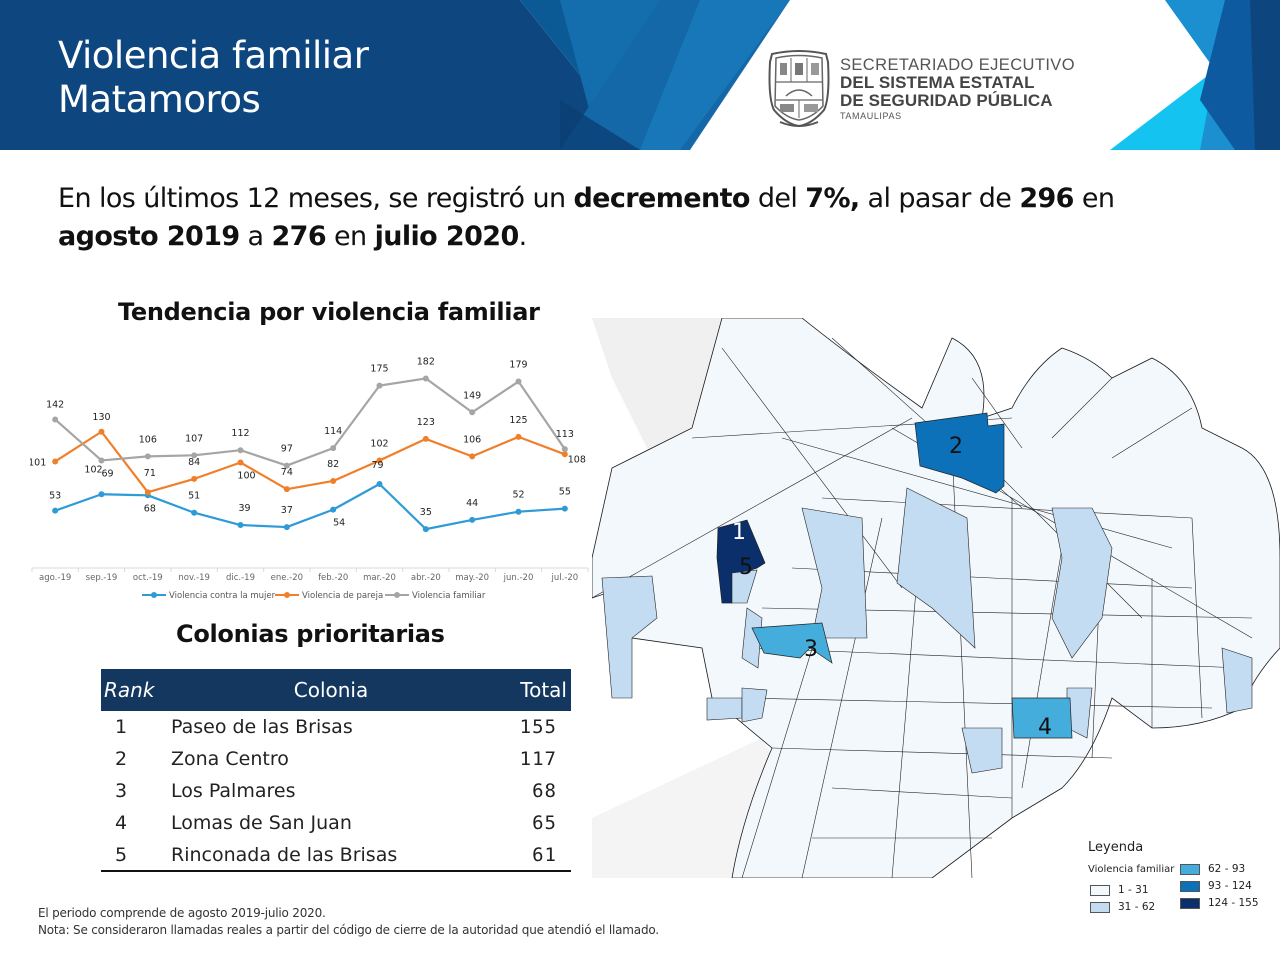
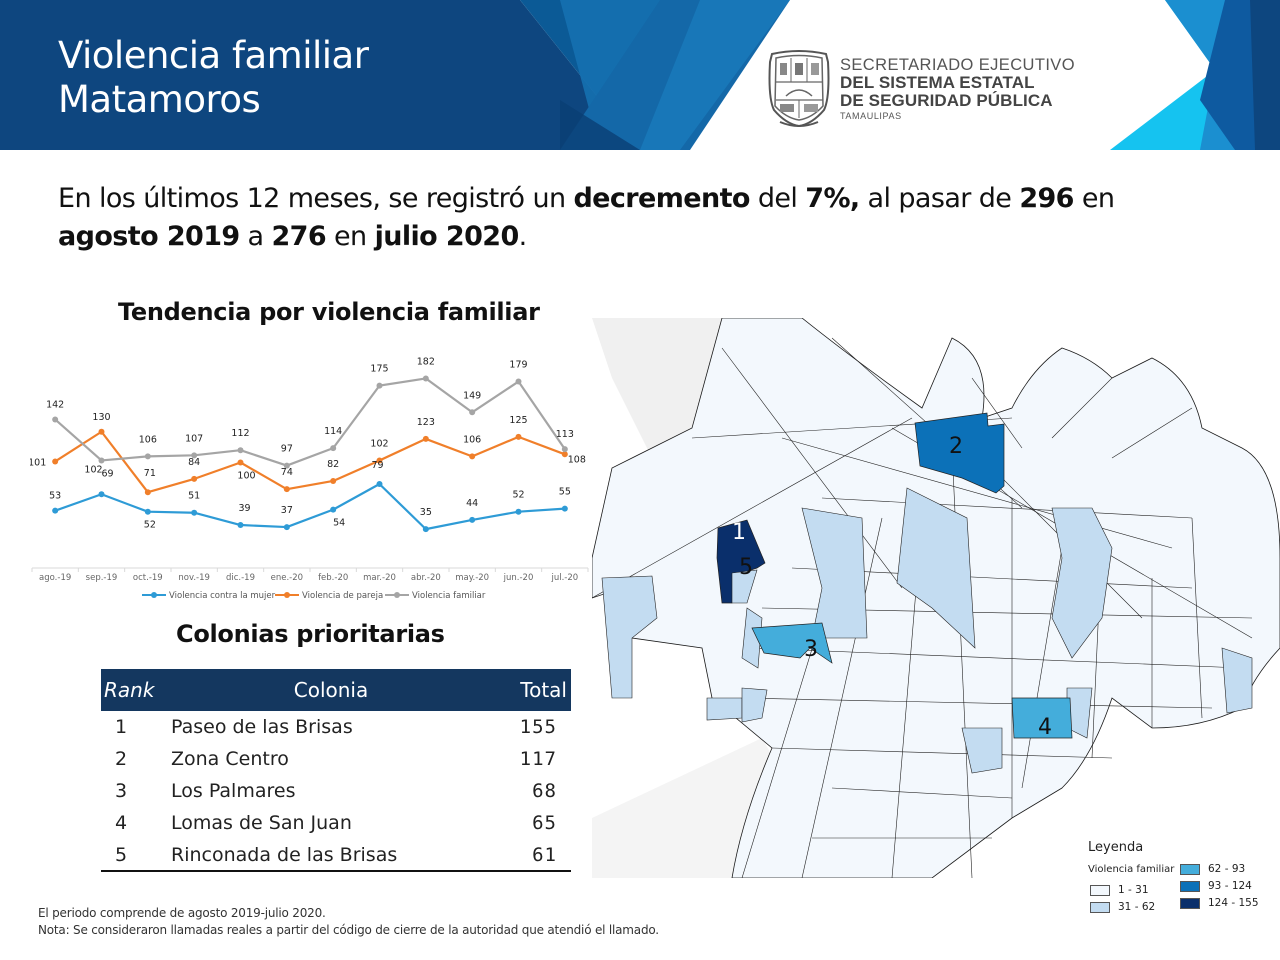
Violencia contra la mujer/oct.-19: 68 -> 52
